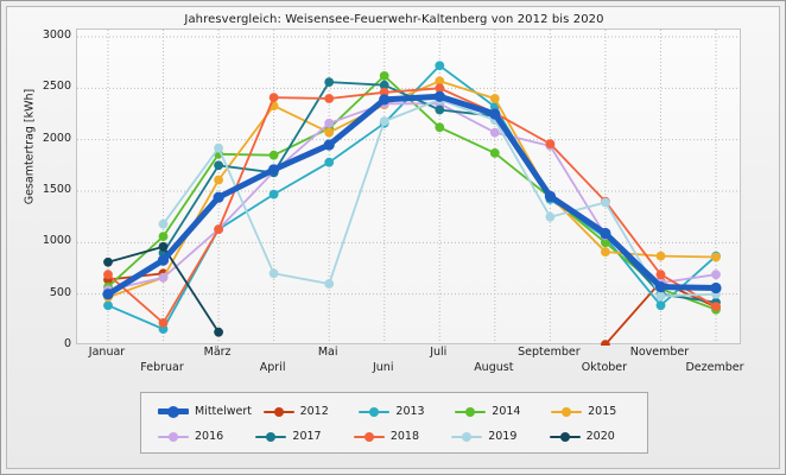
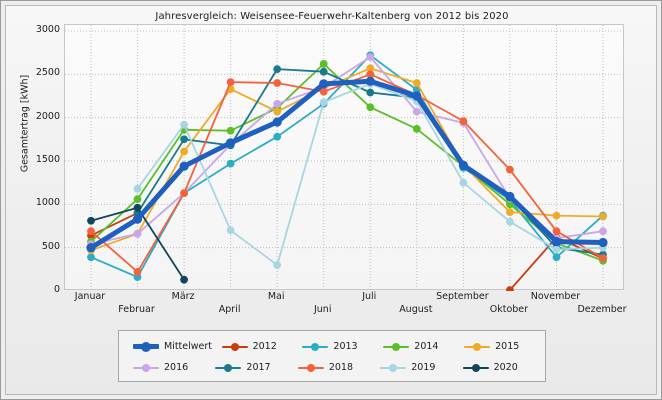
2012/Februar: 700 -> 900
2019/Mai: 600 -> 300
2018/Juni: 2500 -> 2300
2016/Juli: 2400 -> 2700
2019/Oktober: 1400 -> 800
